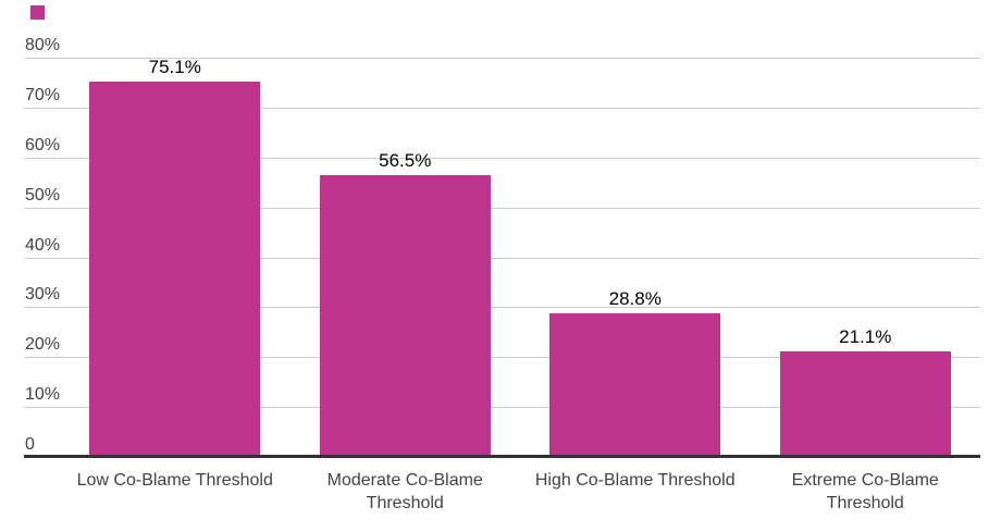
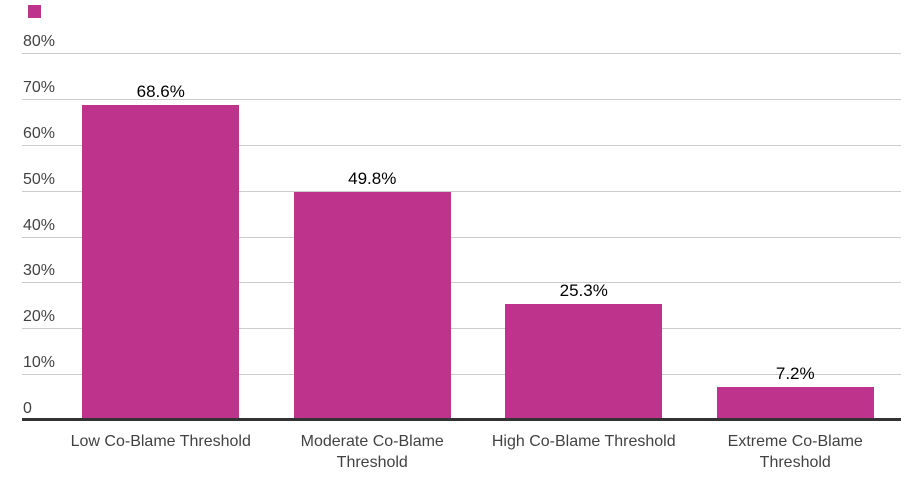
Low Co-Blame Threshold: 75.1% -> 68.6%
Moderate Co-Blame Threshold: 56.5% -> 49.8%
High Co-Blame Threshold: 28.8% -> 25.3%
Extreme Co-Blame Threshold: 21.1% -> 7.2%
